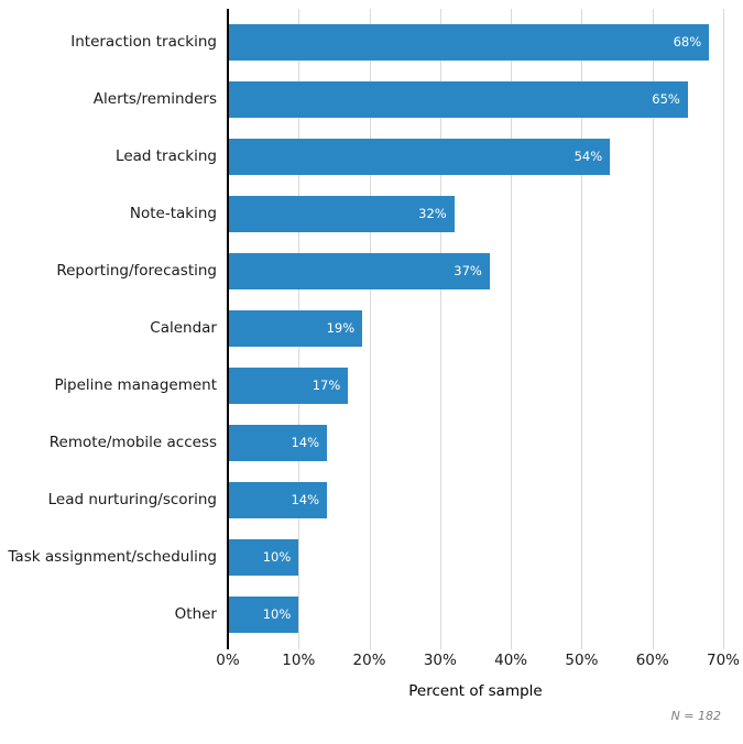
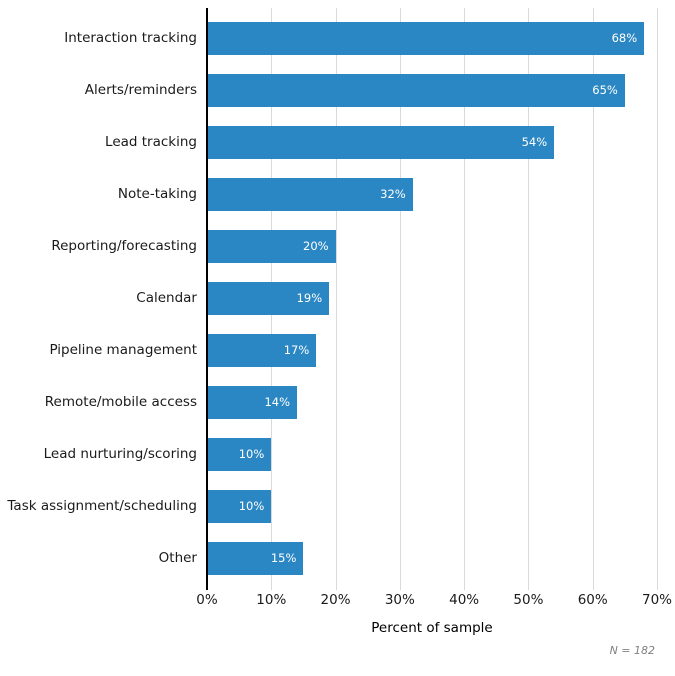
Reporting/forecasting: 37% -> 20%
Lead nurturing/scoring: 14% -> 10%
Other: 10% -> 15%
